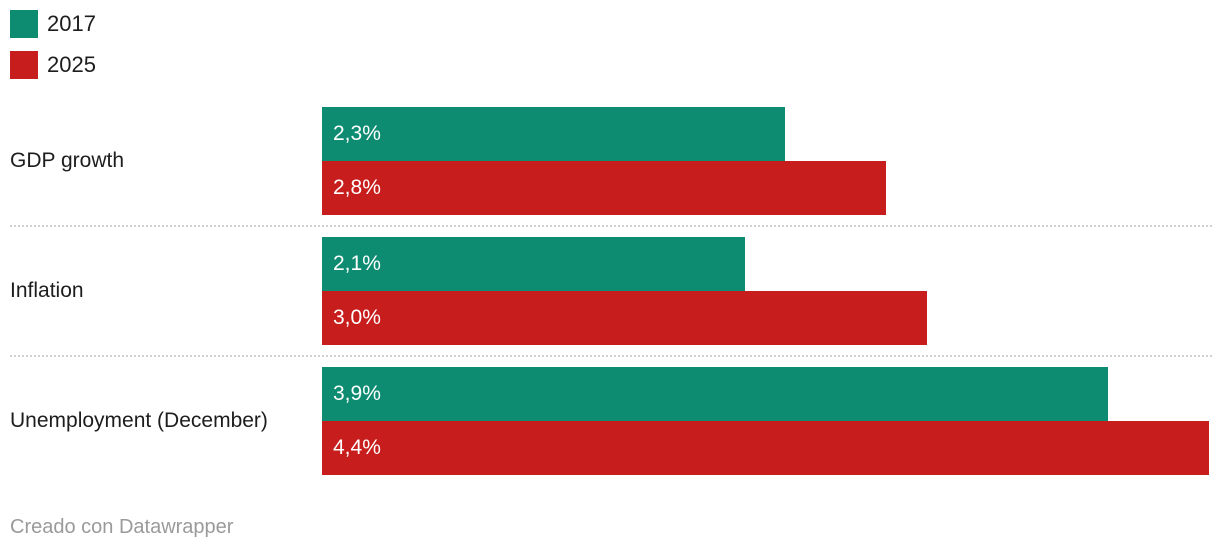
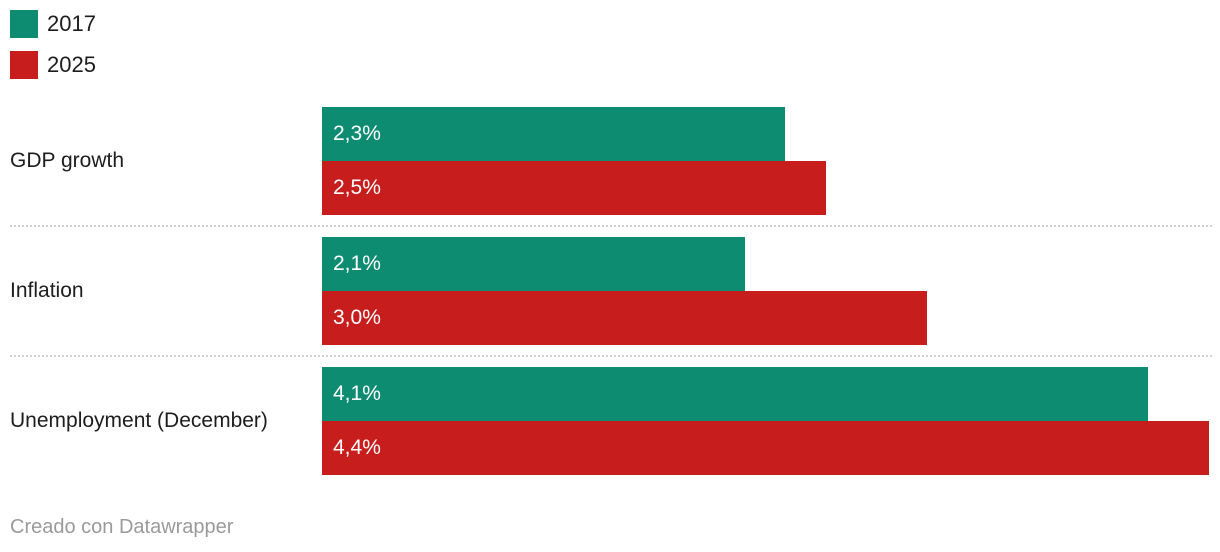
2025/GDP growth: 2,8% -> 2,5%
2017/Unemployment (December): 3,9% -> 4,1%
